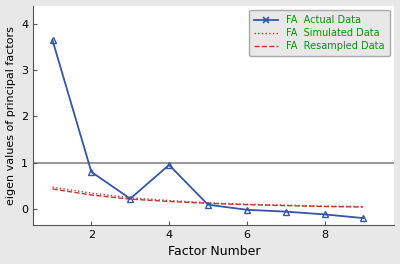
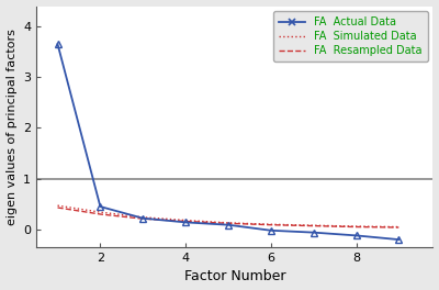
FA Actual Data/2: 0.80 -> 0.45
FA Actual Data/4: 0.95 -> 0.14
